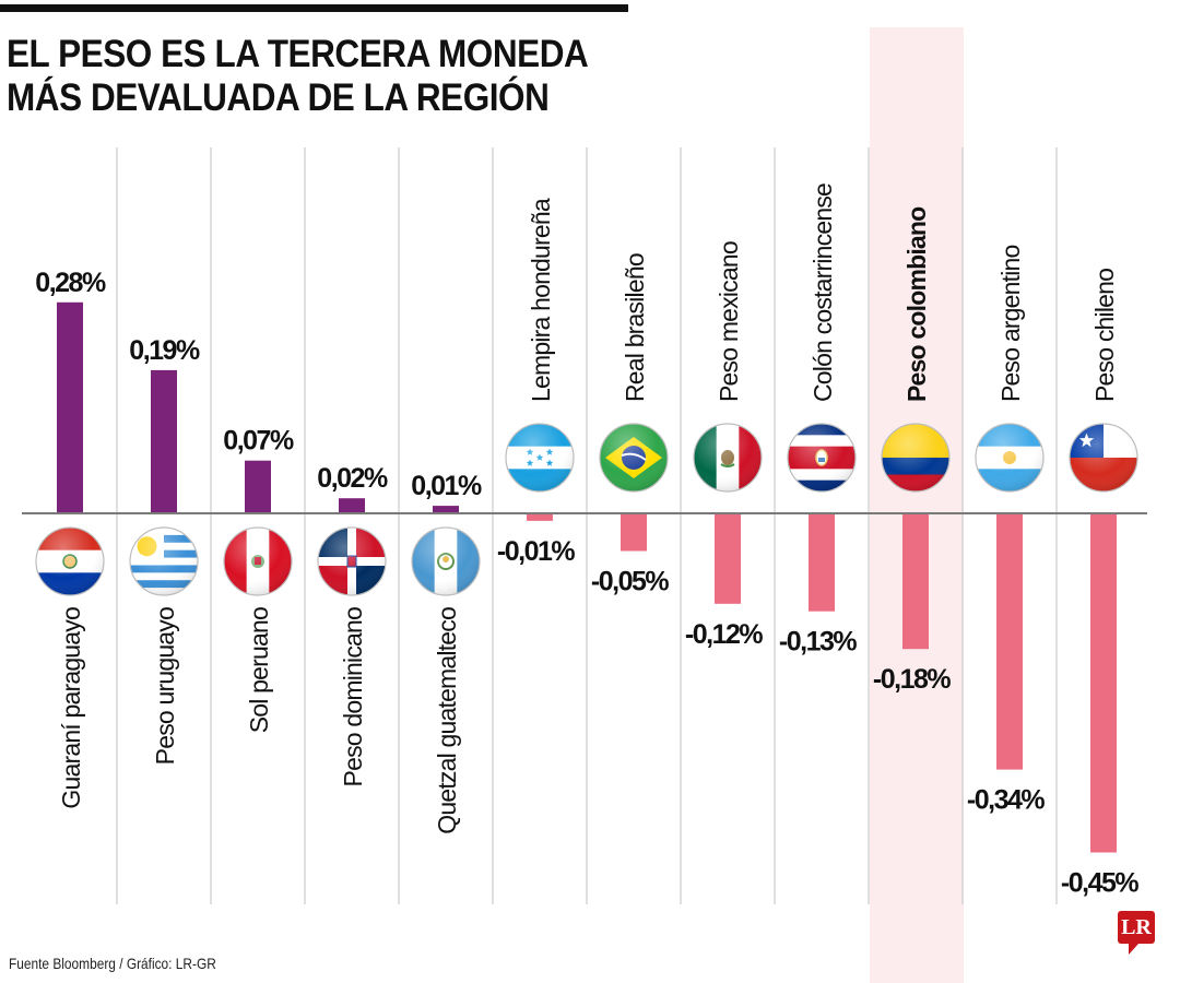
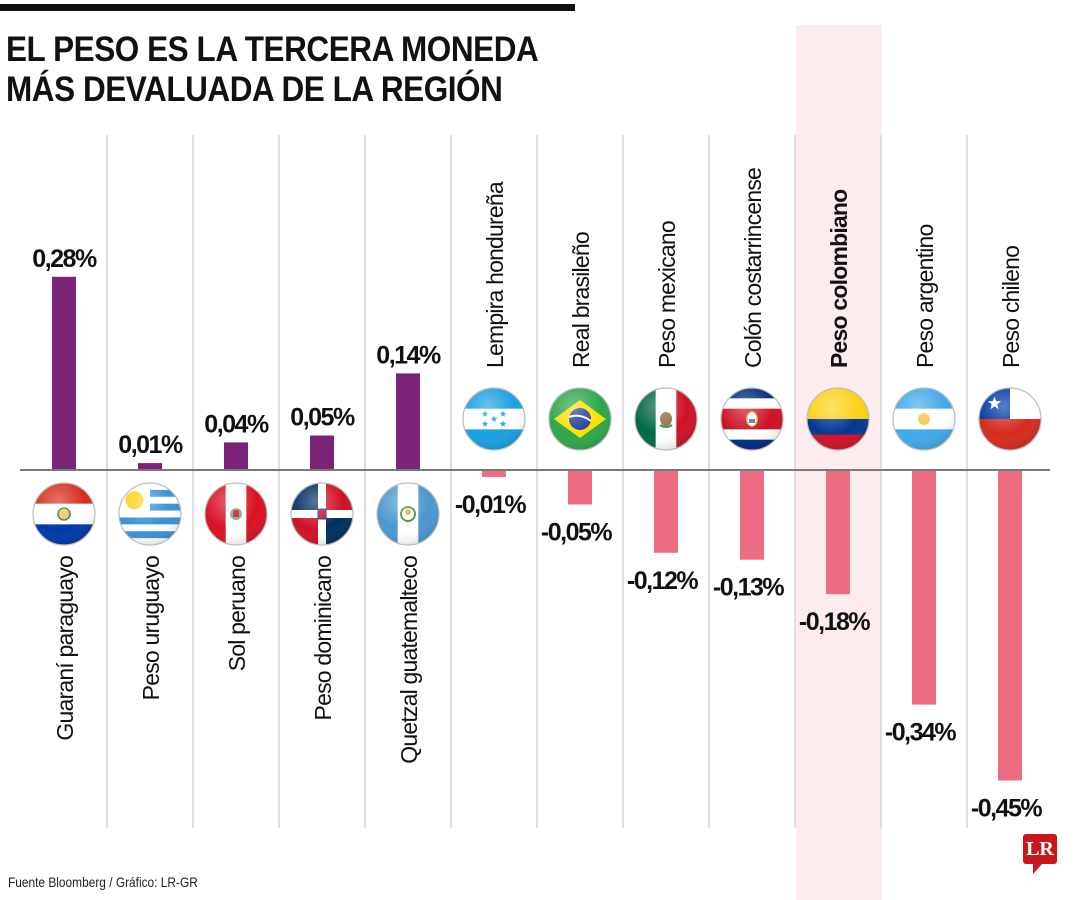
Peso uruguayo: 0,19% -> 0,01%
Sol peruano: 0,07% -> 0,04%
Peso dominicano: 0,02% -> 0,05%
Quetzal guatemalteco: 0,01% -> 0,14%
